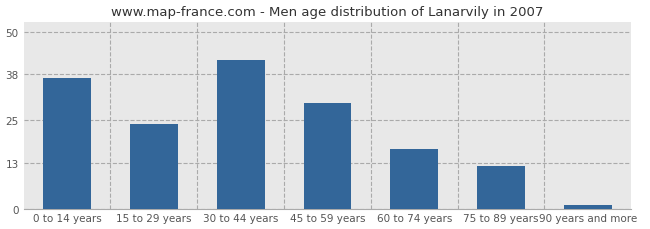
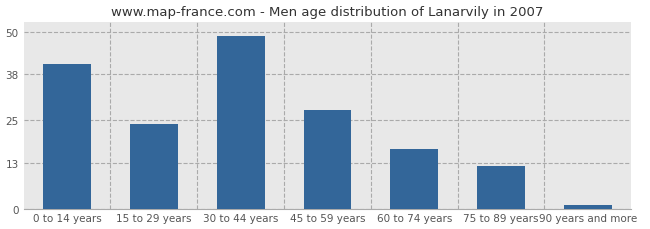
0 to 14 years: 37 -> 41
30 to 44 years: 42 -> 49
45 to 59 years: 30 -> 28
